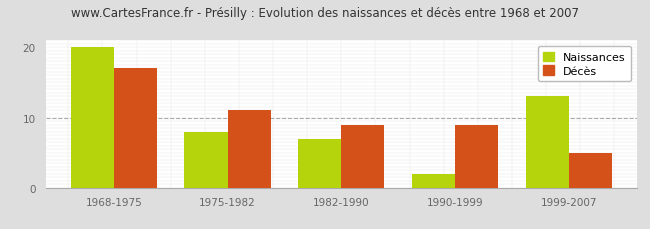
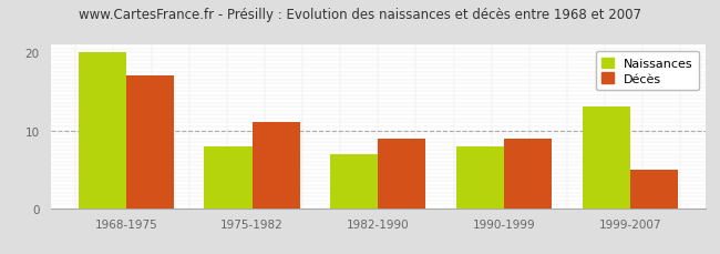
Naissances/1990-1999: 2 -> 8
